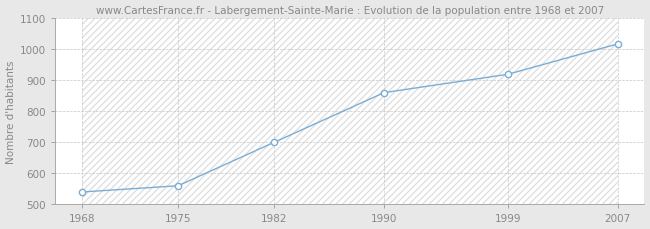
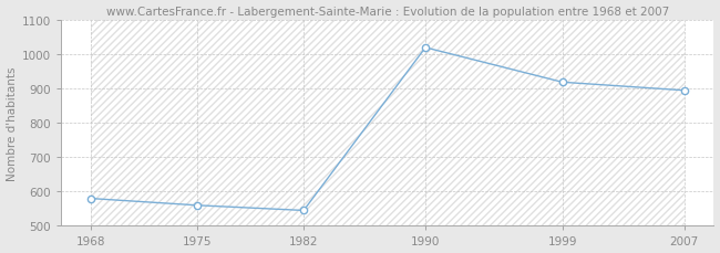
1968: 540 -> 580
1982: 700 -> 545
1990: 860 -> 1020
2007: 1017 -> 895
